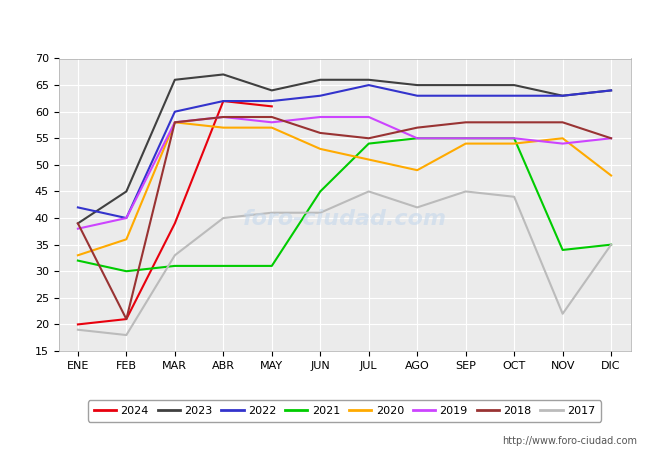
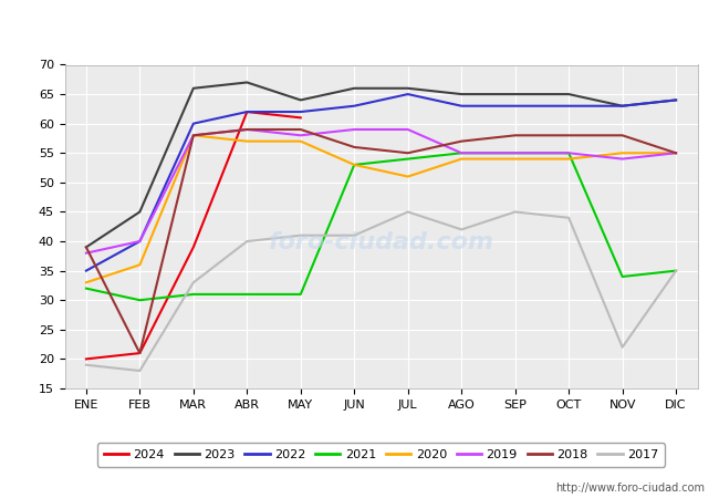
2022/ENE: 42 -> 35
2021/JUN: 45 -> 53
2020/AGO: 49 -> 54
2020/DIC: 48 -> 55
